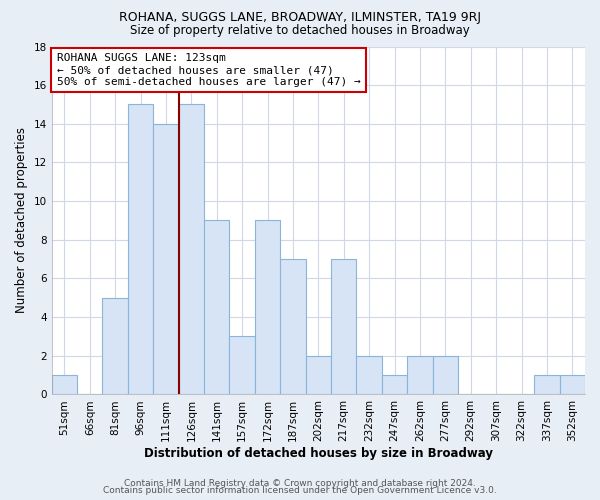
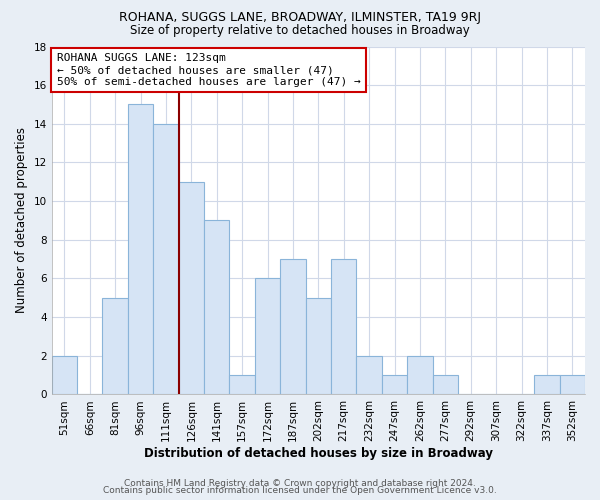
51sqm: 1 -> 2
126sqm: 15 -> 11
157sqm: 3 -> 1
172sqm: 9 -> 6
202sqm: 2 -> 5
277sqm: 2 -> 1
